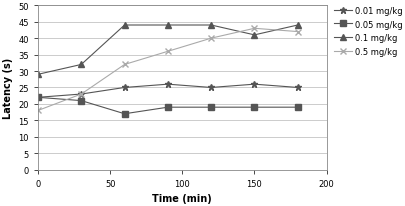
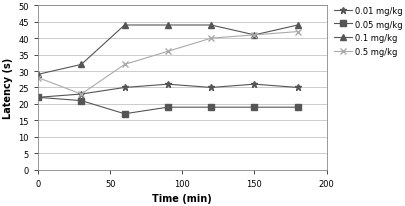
0.5 mg/kg/0: 18 -> 28
0.5 mg/kg/150: 43 -> 41
